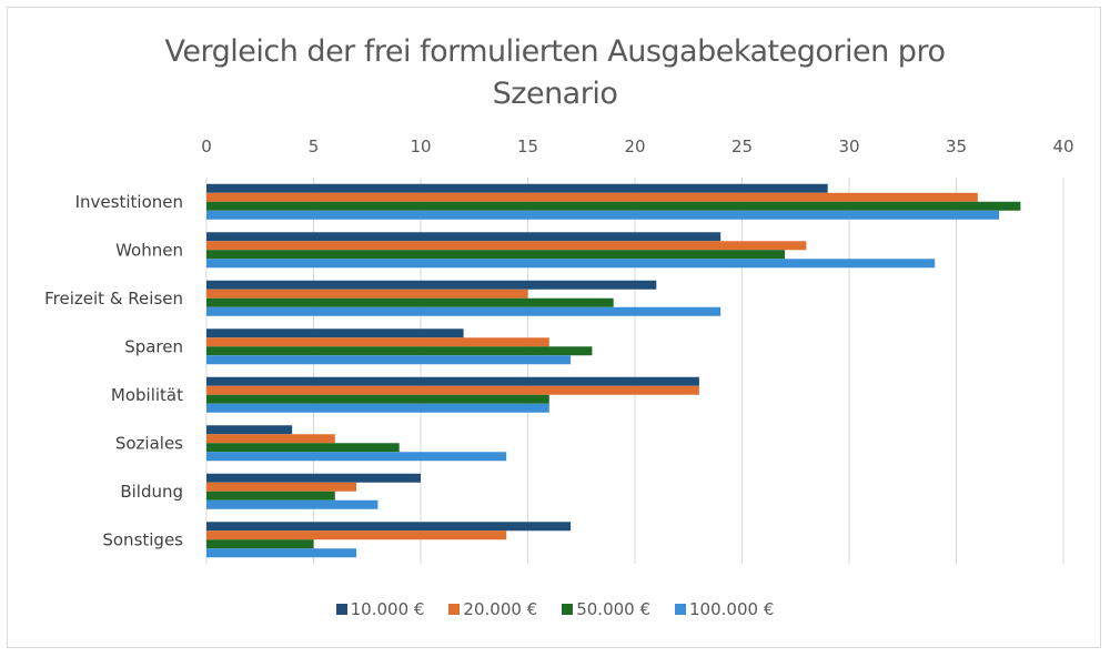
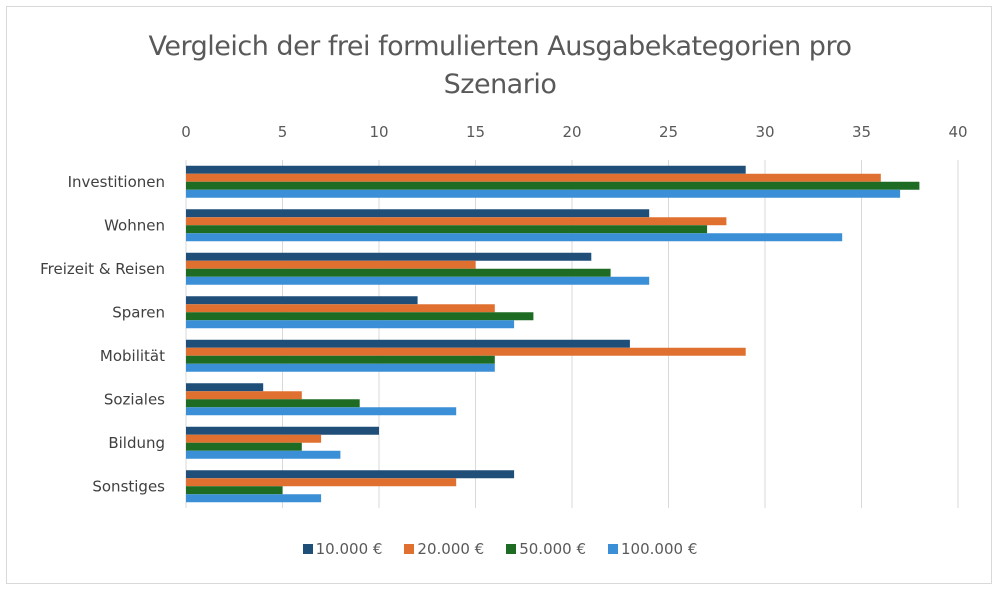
50.000 €/Freizeit & Reisen: 19 -> 22
20.000 €/Mobilität: 23 -> 29
